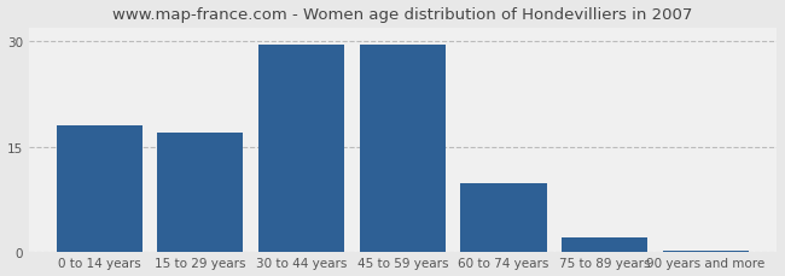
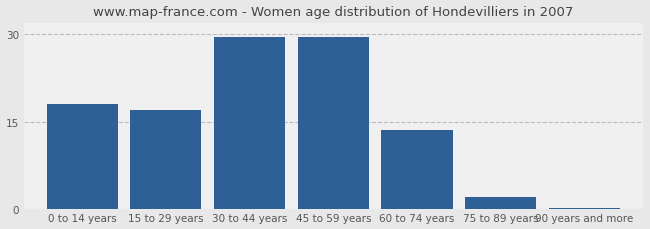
60 to 74 years: 9.8 -> 13.5
